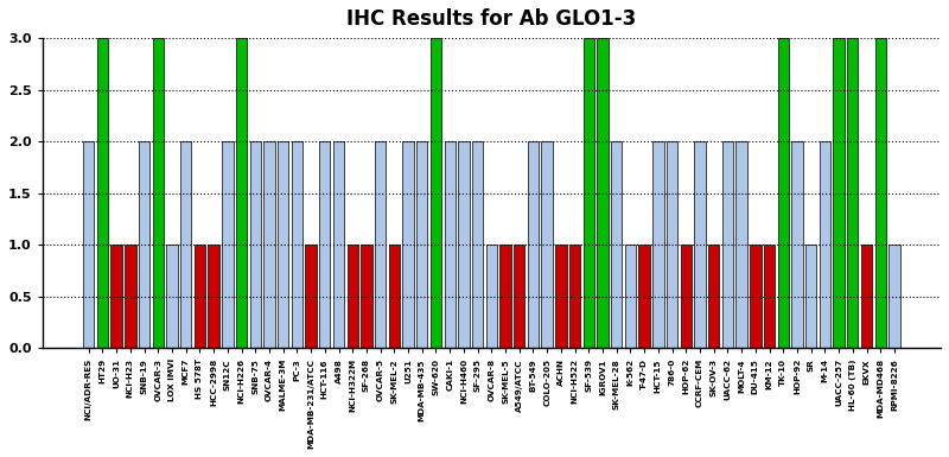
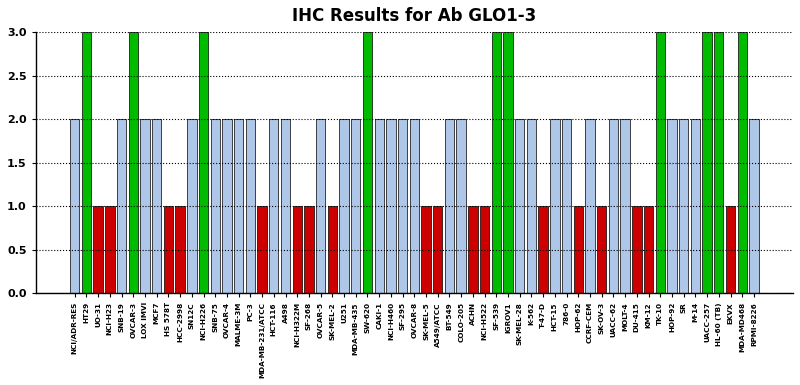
LOX IMVI: 1 -> 2
OVCAR-8: 1 -> 2
K-562: 1 -> 2
SR: 1 -> 2
RPMI-8226: 1 -> 2
